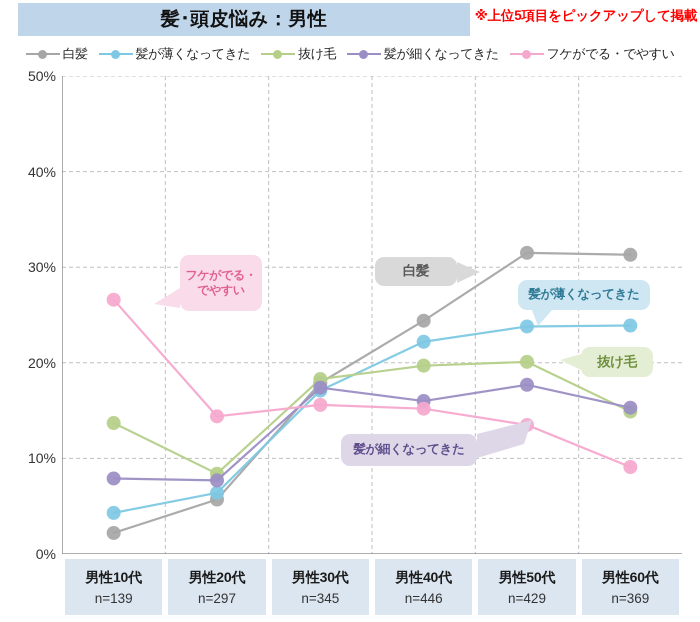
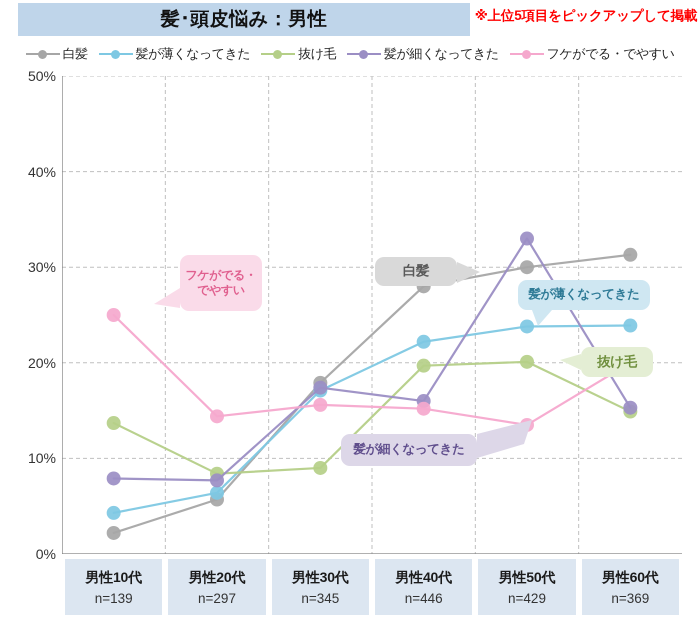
フケがでる・でやすい/男性10代: 27% -> 25%
抜け毛/男性30代: 18% -> 9%
白髪/男性40代: 24% -> 28%
白髪/男性50代: 32% -> 30%
髪が細くなってきた/男性50代: 18% -> 33%
フケがでる・でやすい/男性60代: 9% -> 20%
